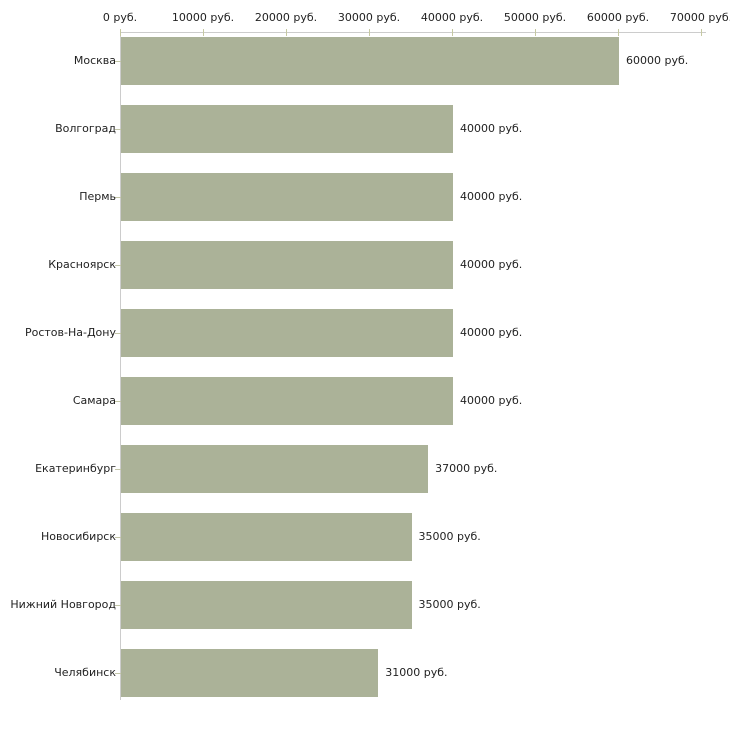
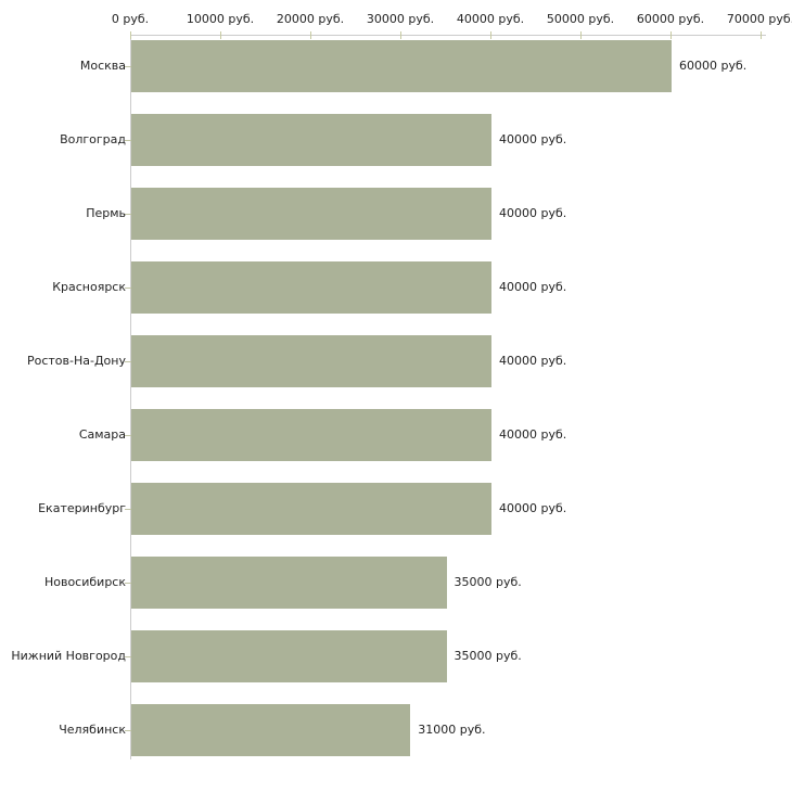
Екатеринбург: 37000 -> 40000
